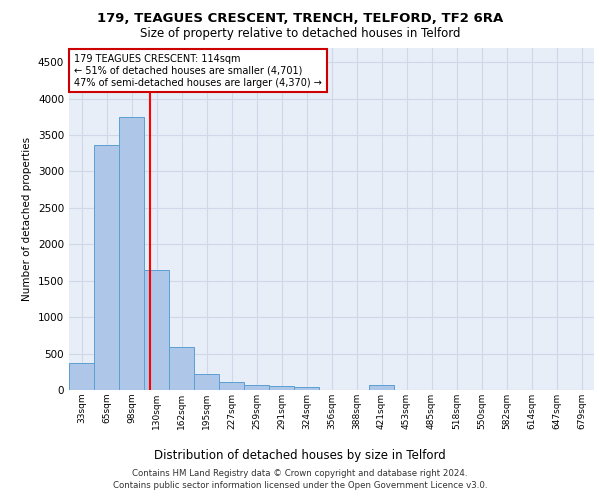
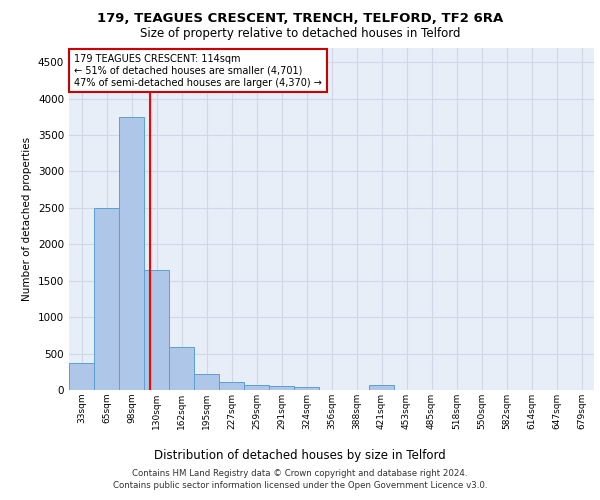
65sqm: 3360 -> 2500
